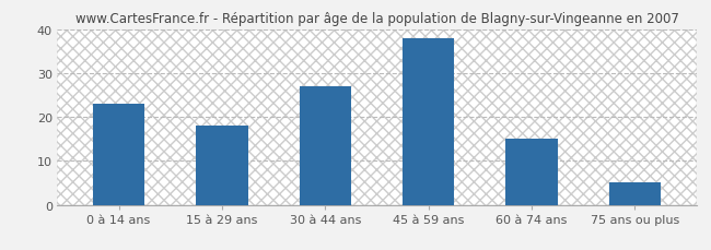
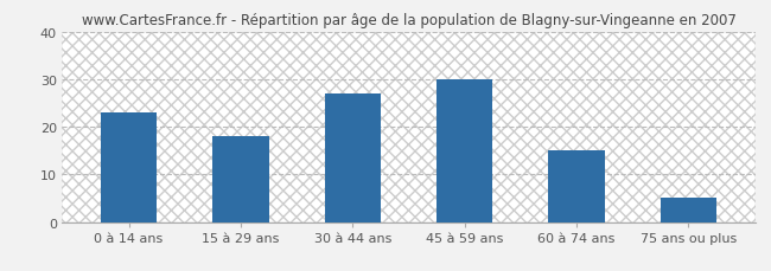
45 à 59 ans: 38 -> 30
